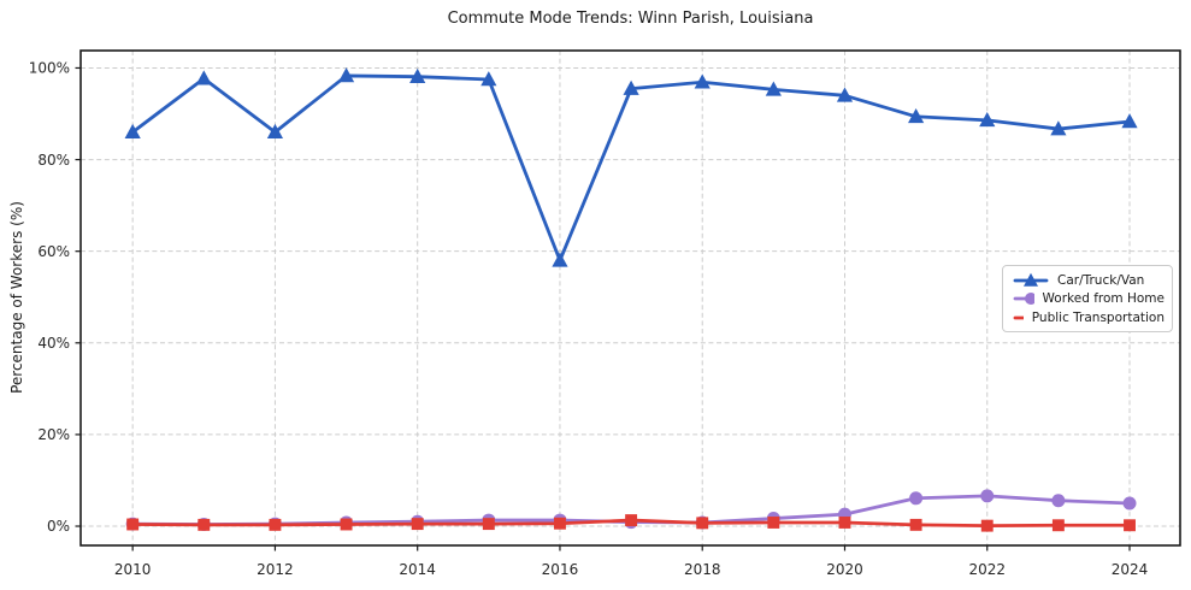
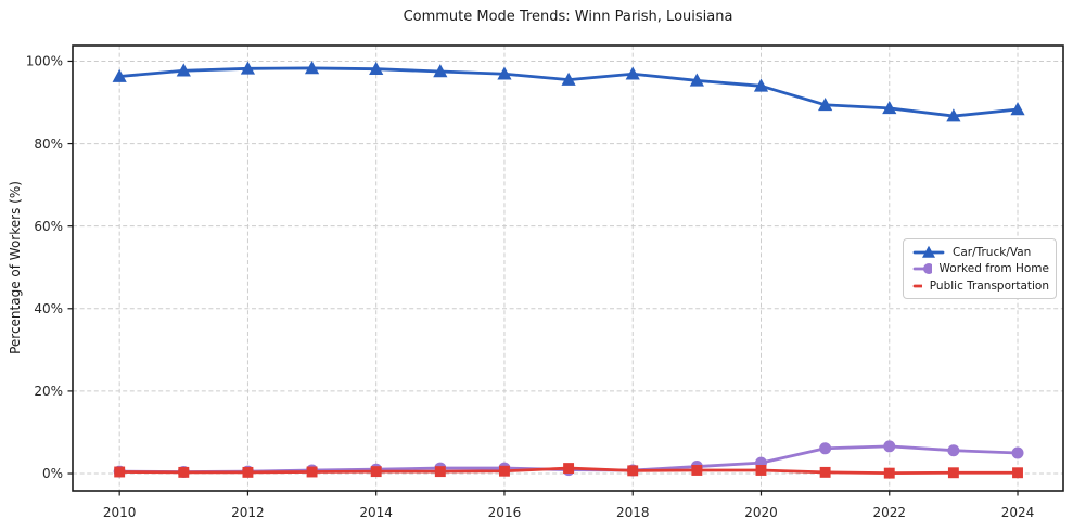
Car/Truck/Van/2010: 86% -> 96%
Car/Truck/Van/2012: 86% -> 98%
Car/Truck/Van/2016: 58% -> 97%
